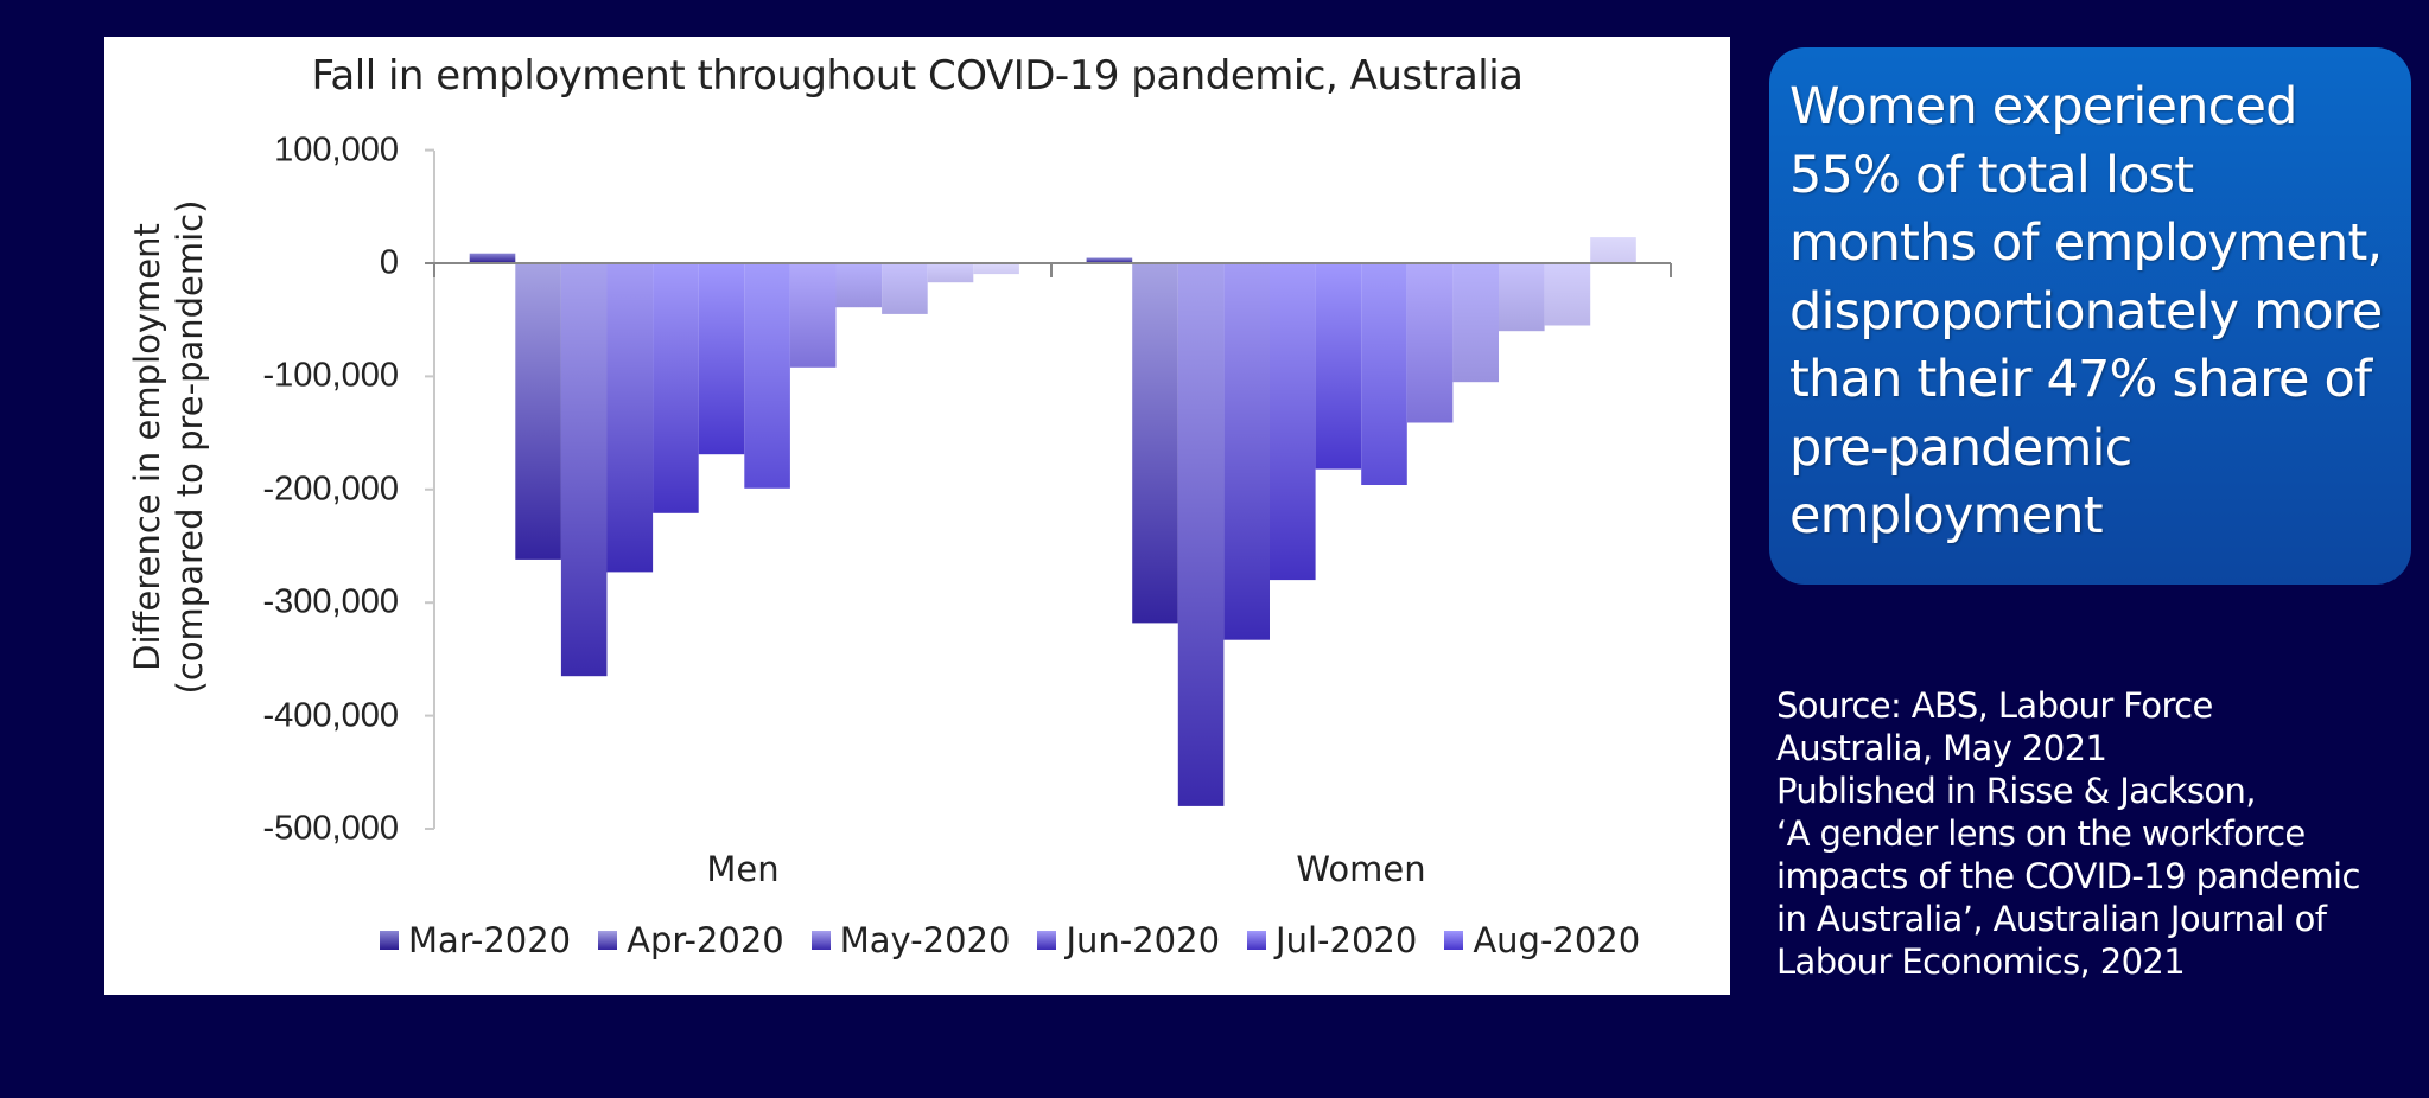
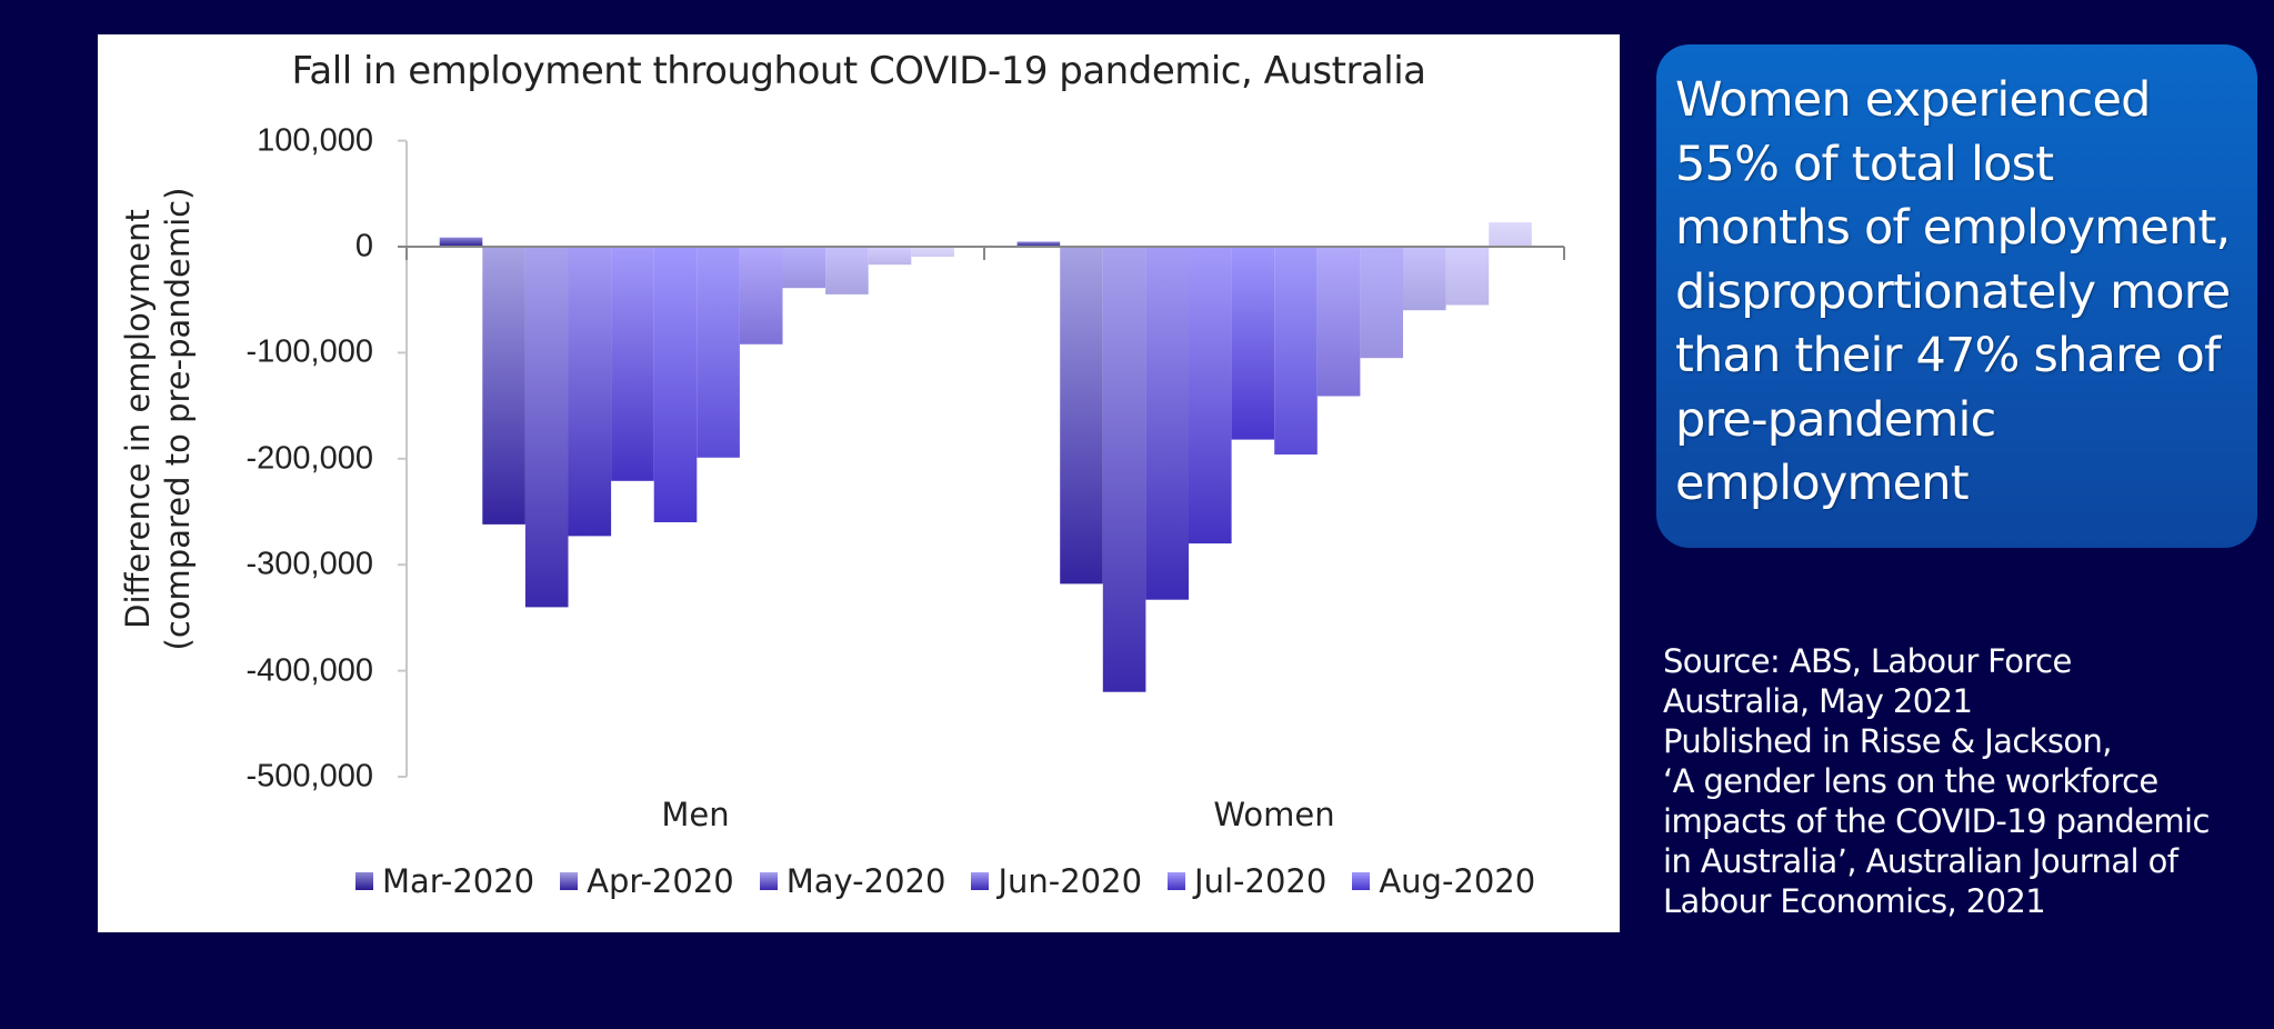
May-2020/Men: -360000 -> -340000
Aug-2020/Men: -170000 -> -260000
May-2020/Women: -480000 -> -420000
